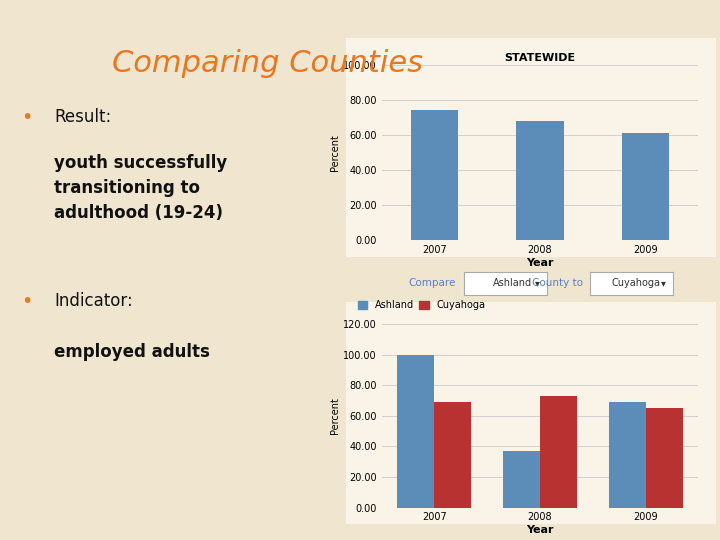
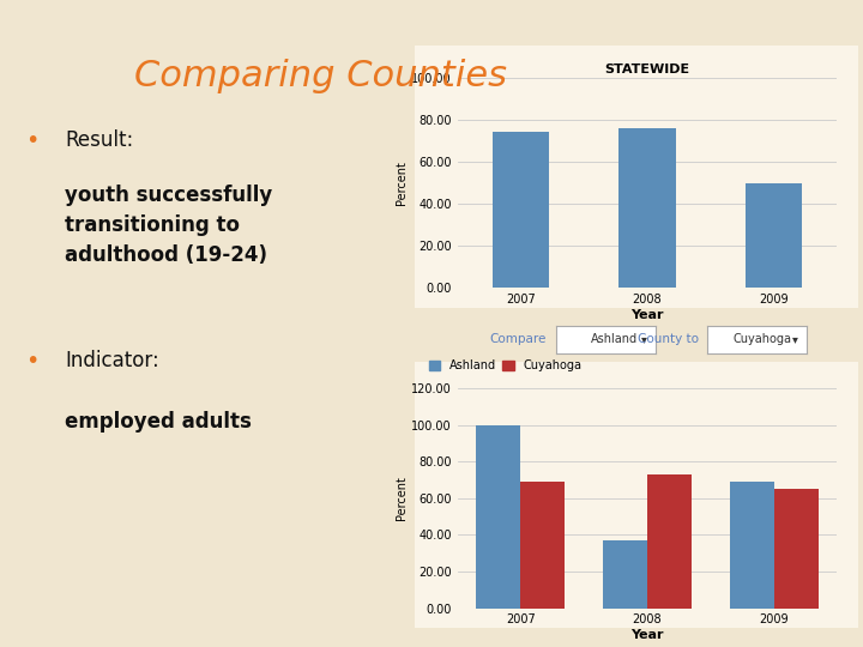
STATEWIDE/2008: 68 -> 76
STATEWIDE/2009: 61 -> 50
